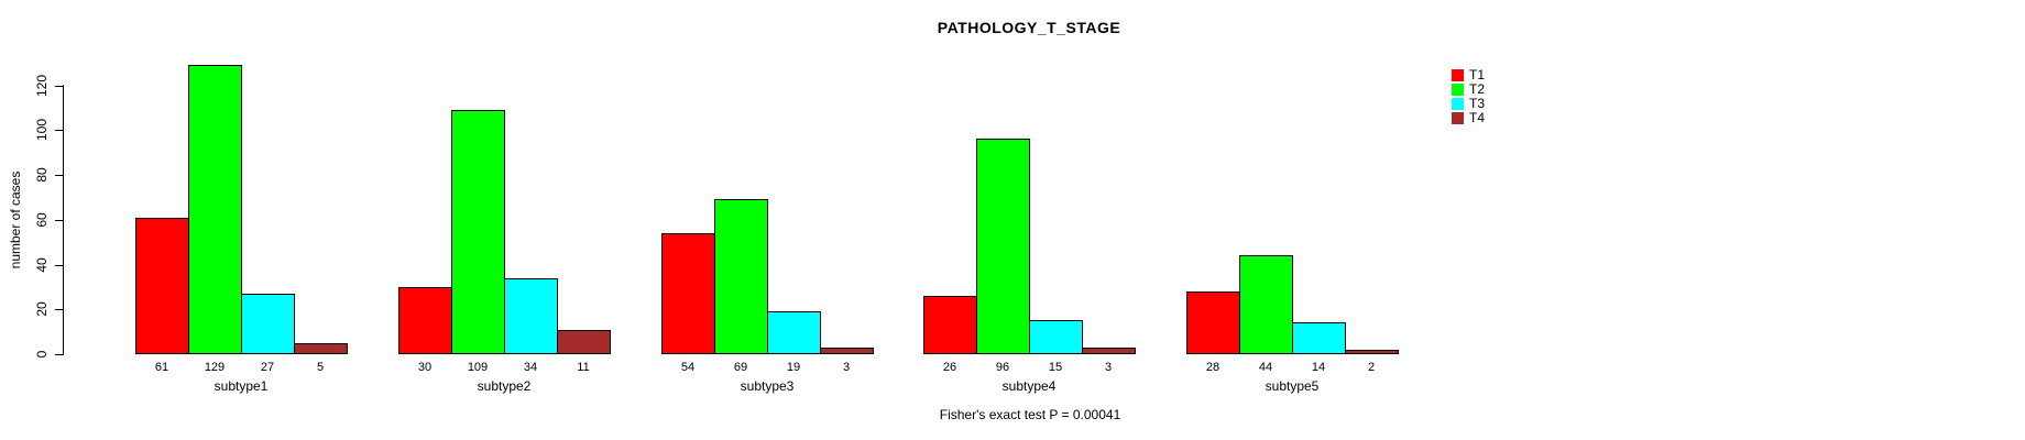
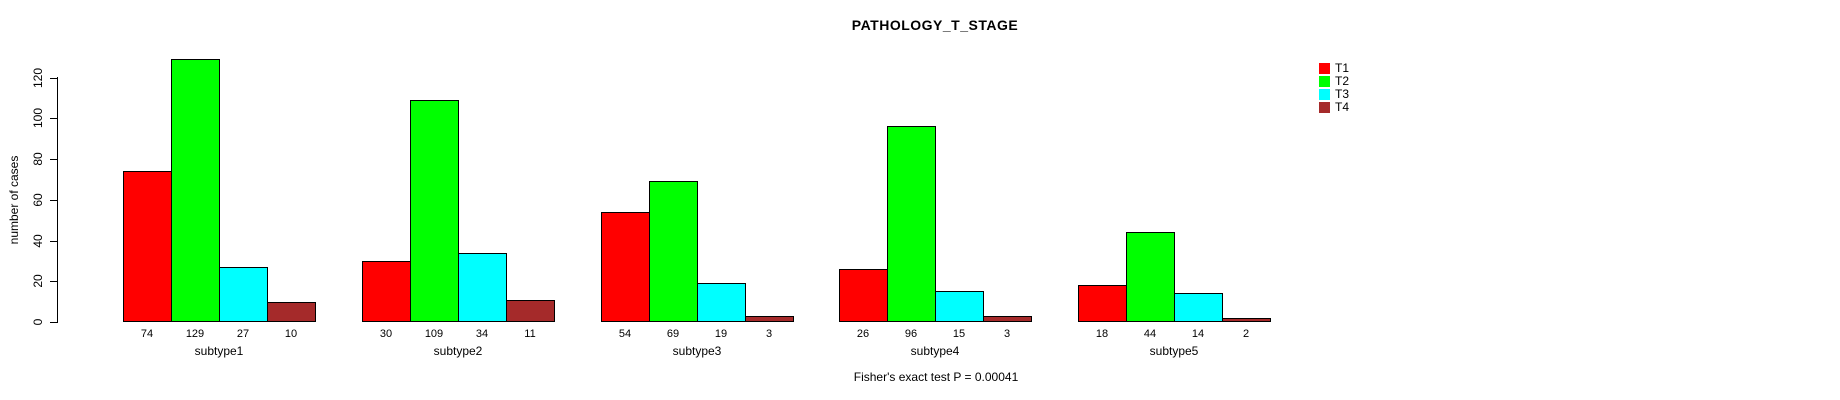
T1/subtype1: 61 -> 74
T4/subtype1: 5 -> 10
T1/subtype5: 28 -> 18
